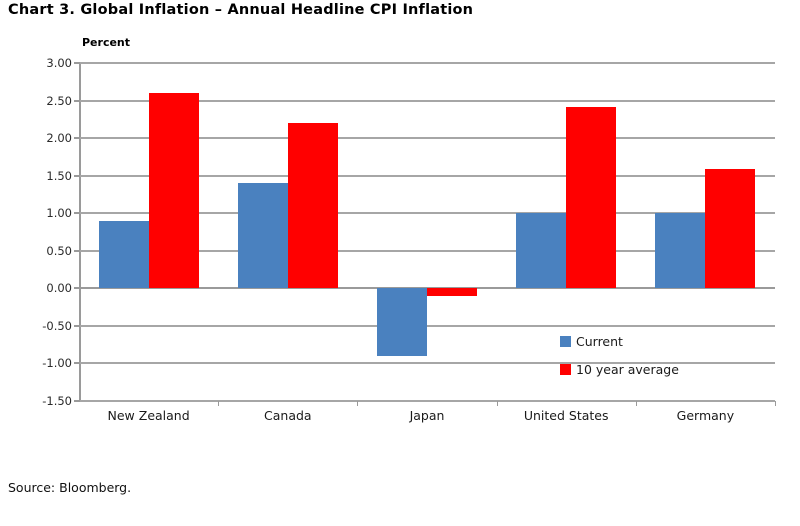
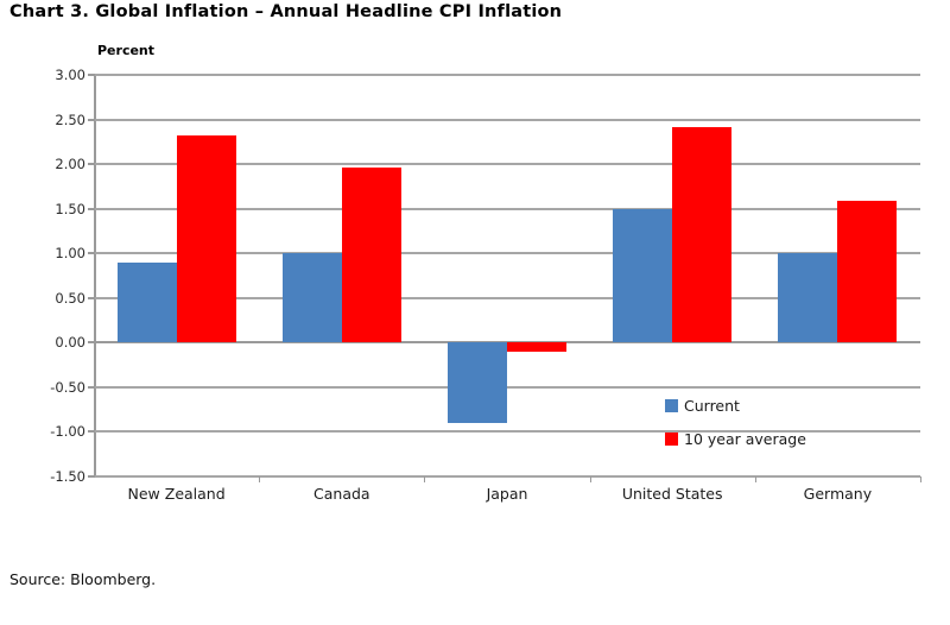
10 year average/New Zealand: 2.6 -> 2.3
Current/Canada: 1.4 -> 1.0
10 year average/Canada: 2.2 -> 2.0
Current/United States: 1.0 -> 1.5
